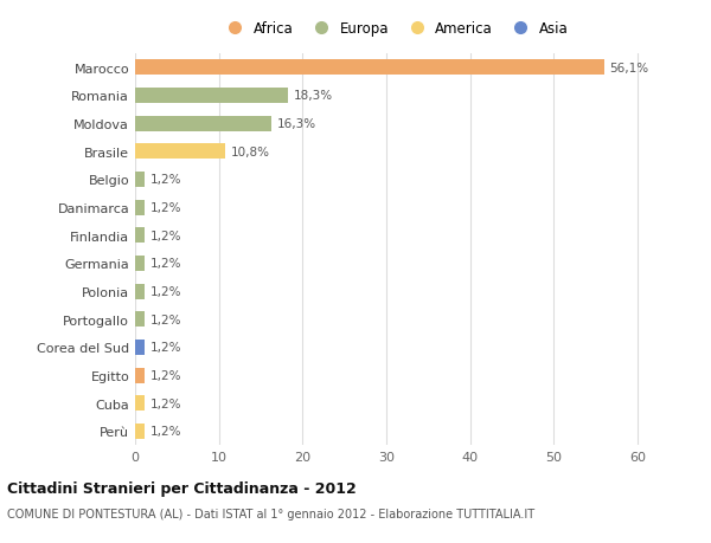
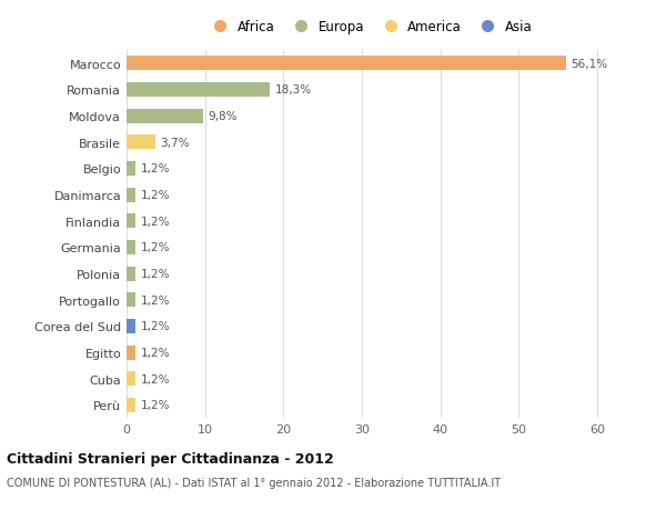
Moldova: 16,3% -> 9,8%
Brasile: 10,8% -> 3,7%
